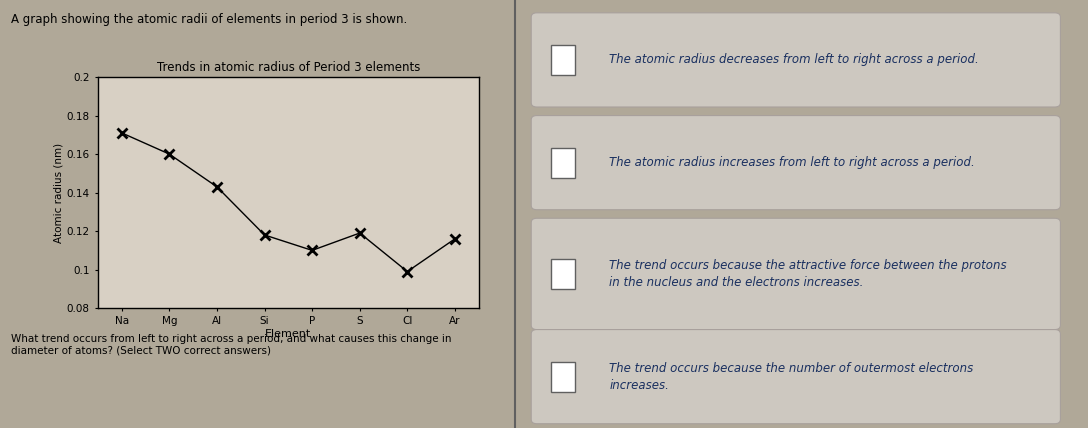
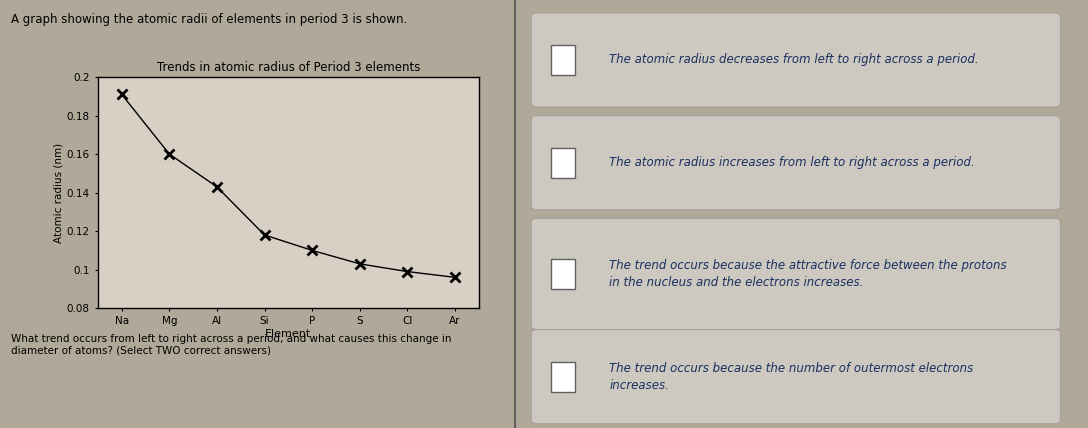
Na: 0.171 -> 0.191
S: 0.119 -> 0.103
Ar: 0.116 -> 0.096
